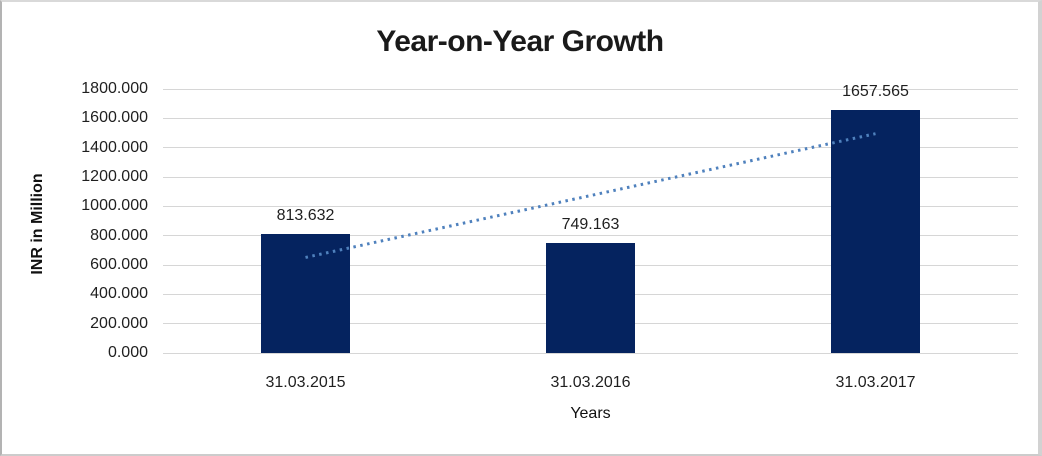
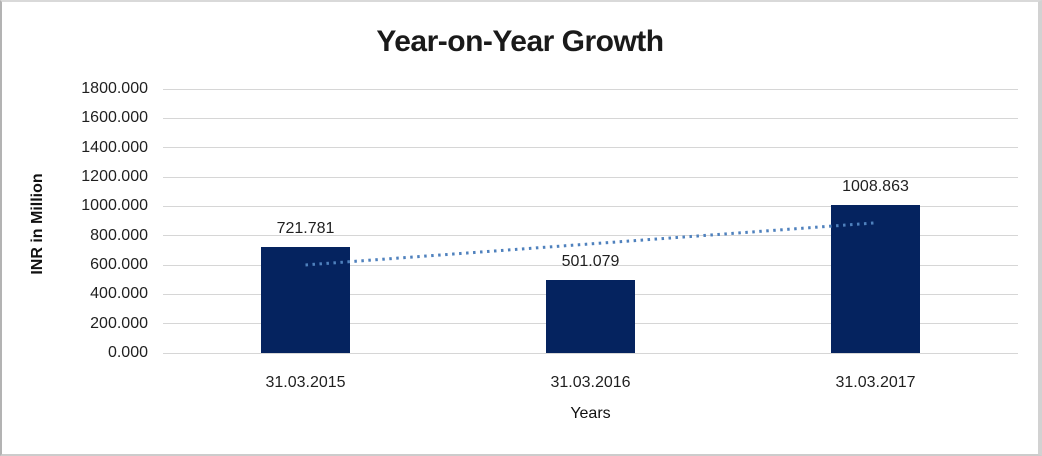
31.03.2015: 813.632 -> 721.781
31.03.2016: 749.163 -> 501.079
31.03.2017: 1657.565 -> 1008.863
